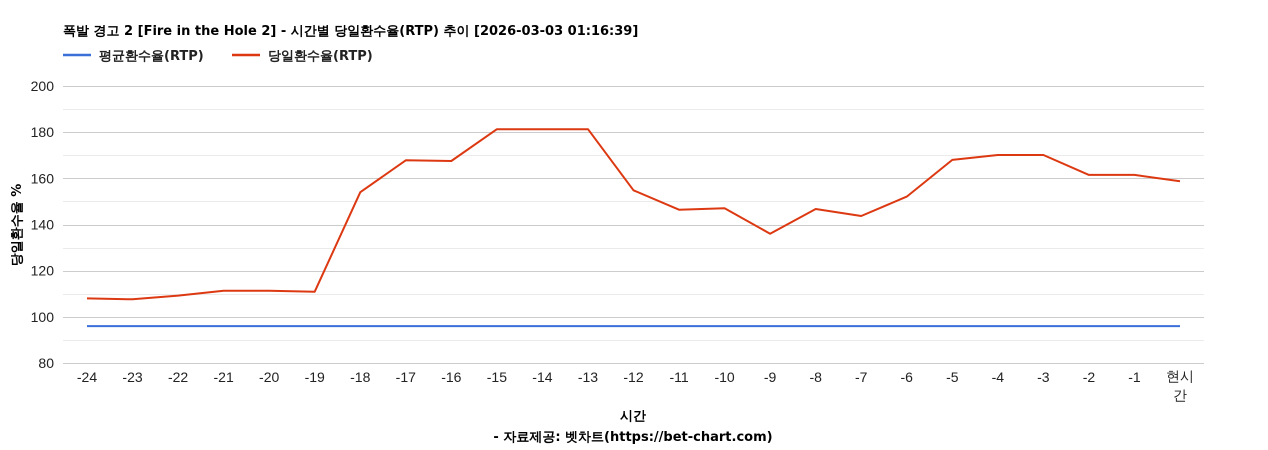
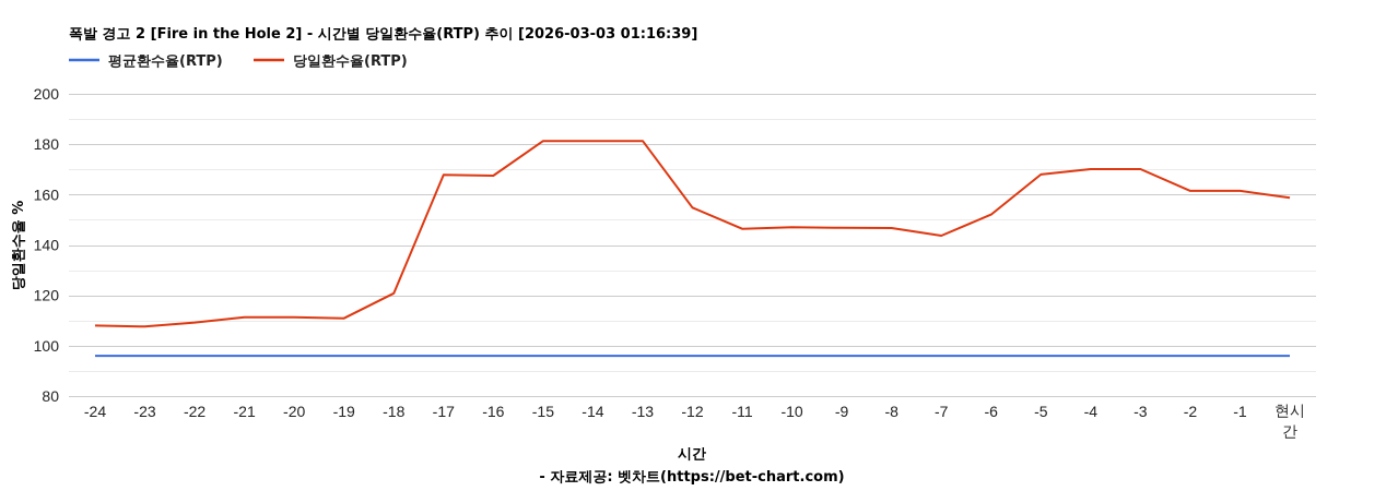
당일환수율(RTP)/-18: 154 -> 121
당일환수율(RTP)/-9: 136 -> 147
